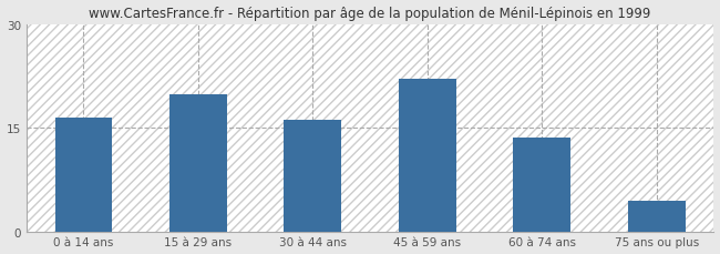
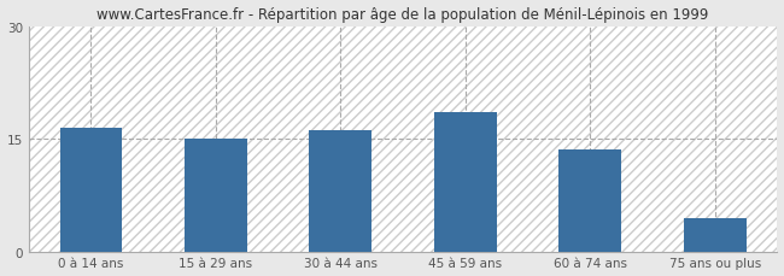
15 à 29 ans: 19.8 -> 15.0
45 à 59 ans: 22.0 -> 18.5
